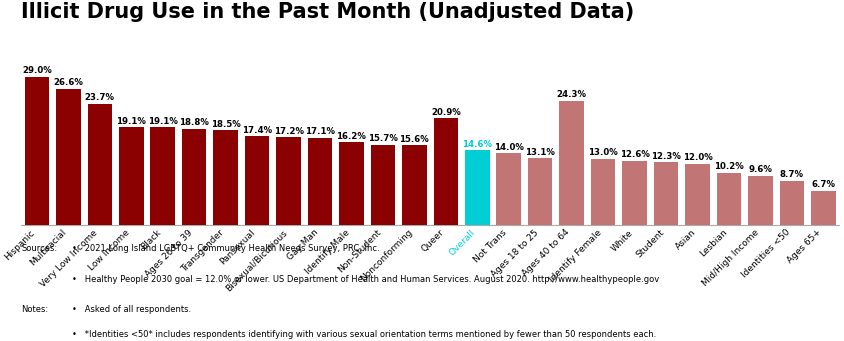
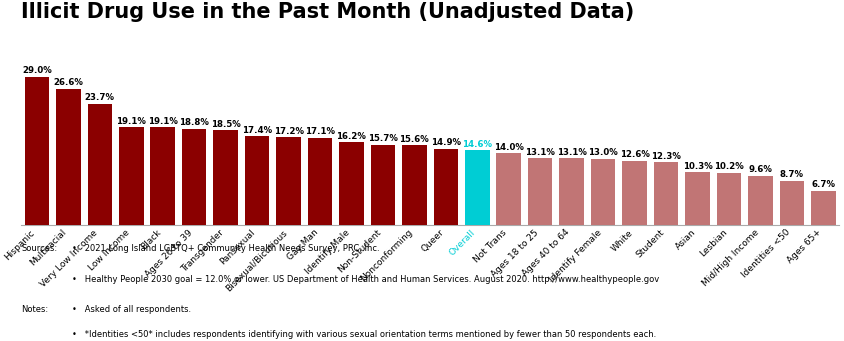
Queer: 20.9% -> 14.9%
Ages 40 to 64: 24.3% -> 13.1%
Asian: 12.0% -> 10.3%
